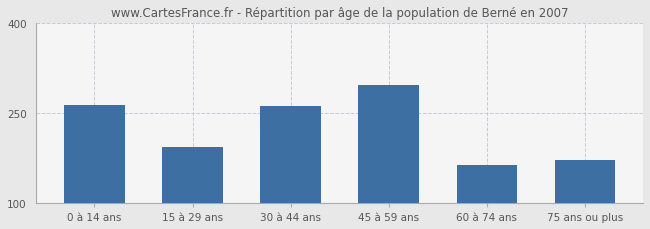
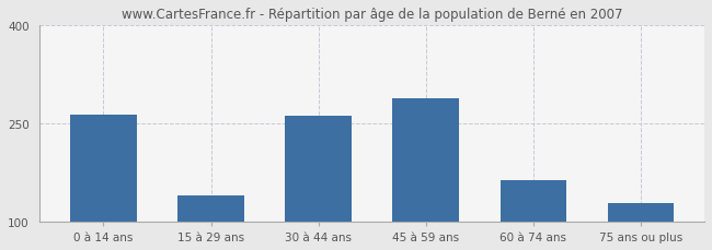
15 à 29 ans: 193 -> 140
45 à 59 ans: 297 -> 288
75 ans ou plus: 171 -> 128
